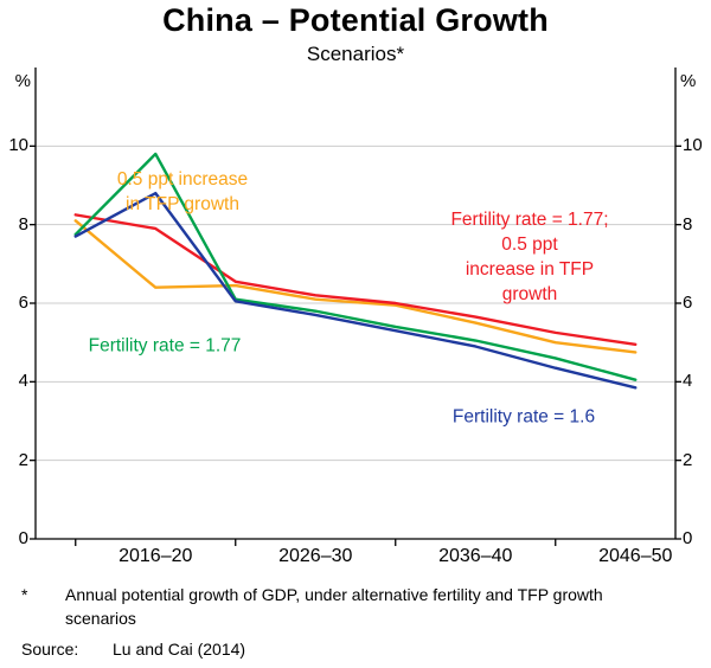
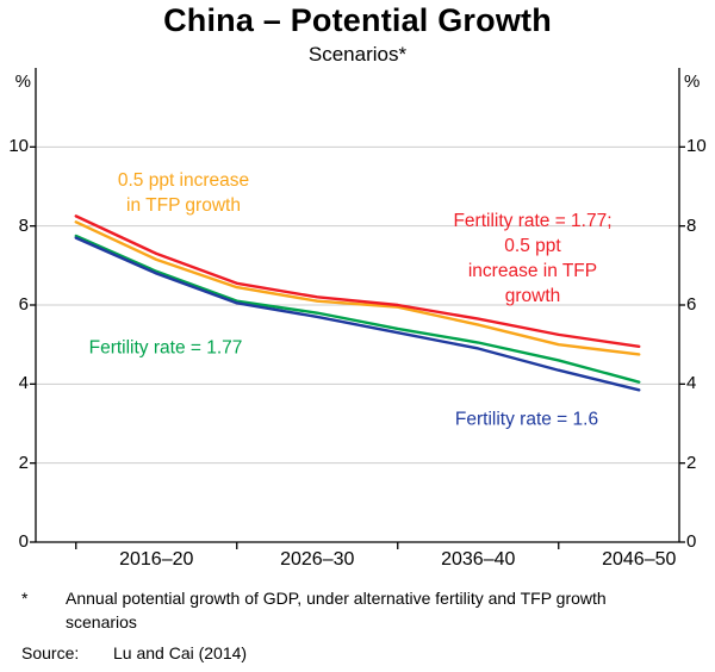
0.5 ppt increase in TFP growth/2016–20: 6.4 -> 7.2
Fertility rate = 1.77; 0.5 ppt increase in TFP growth/2016–20: 7.9 -> 7.3
Fertility rate = 1.77/2016–20: 9.8 -> 6.8
Fertility rate = 1.6/2016–20: 8.8 -> 6.8
